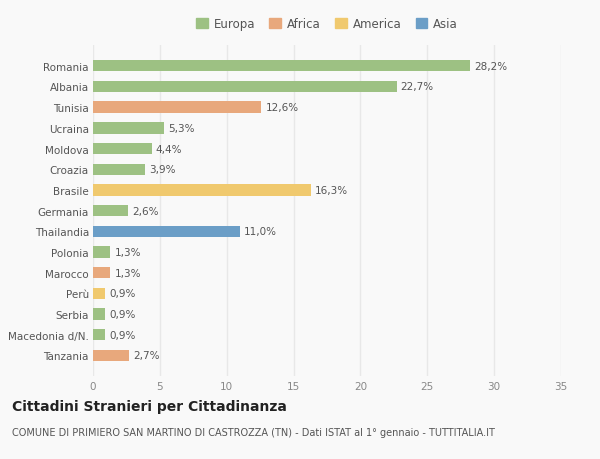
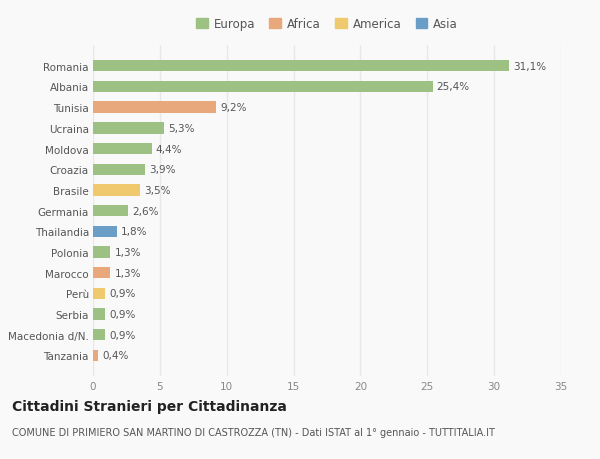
Romania: 28,2% -> 31,1%
Albania: 22,7% -> 25,4%
Tunisia: 12,6% -> 9,2%
Brasile: 16,3% -> 3,5%
Thailandia: 11,0% -> 1,8%
Tanzania: 2,7% -> 0,4%
